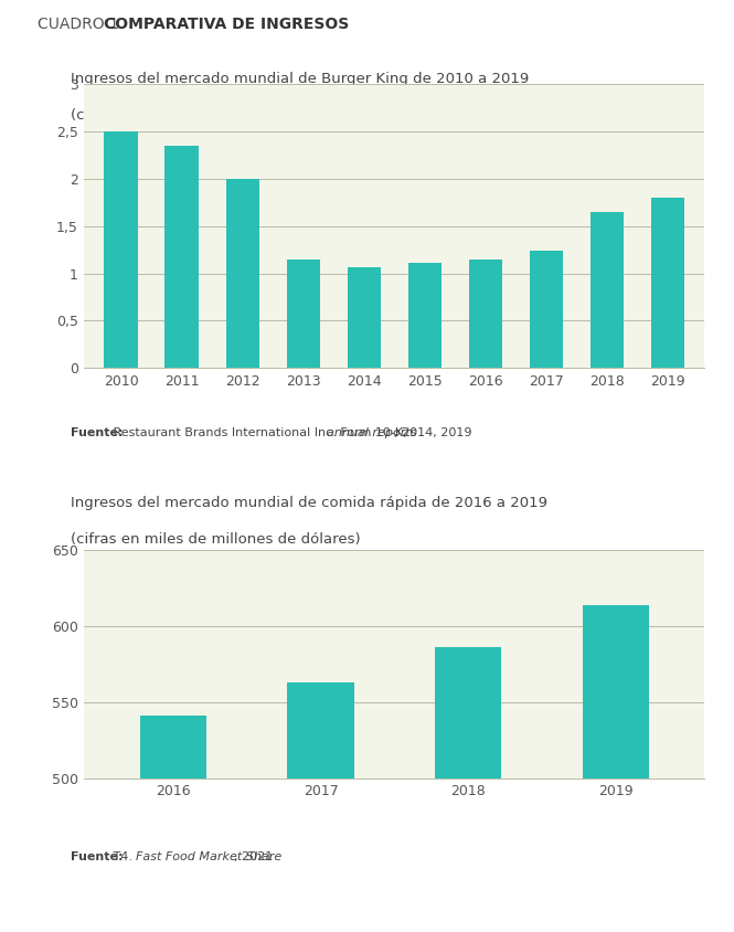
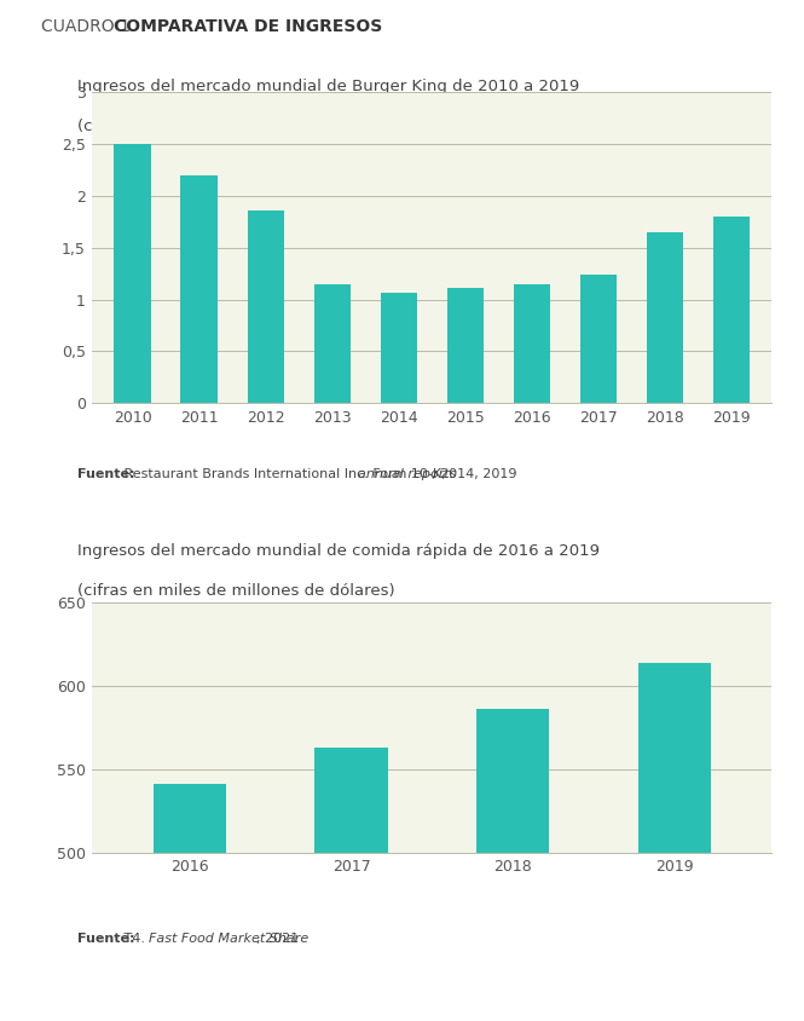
2011: 2,35 -> 2,20
2012: 2,00 -> 1,86
